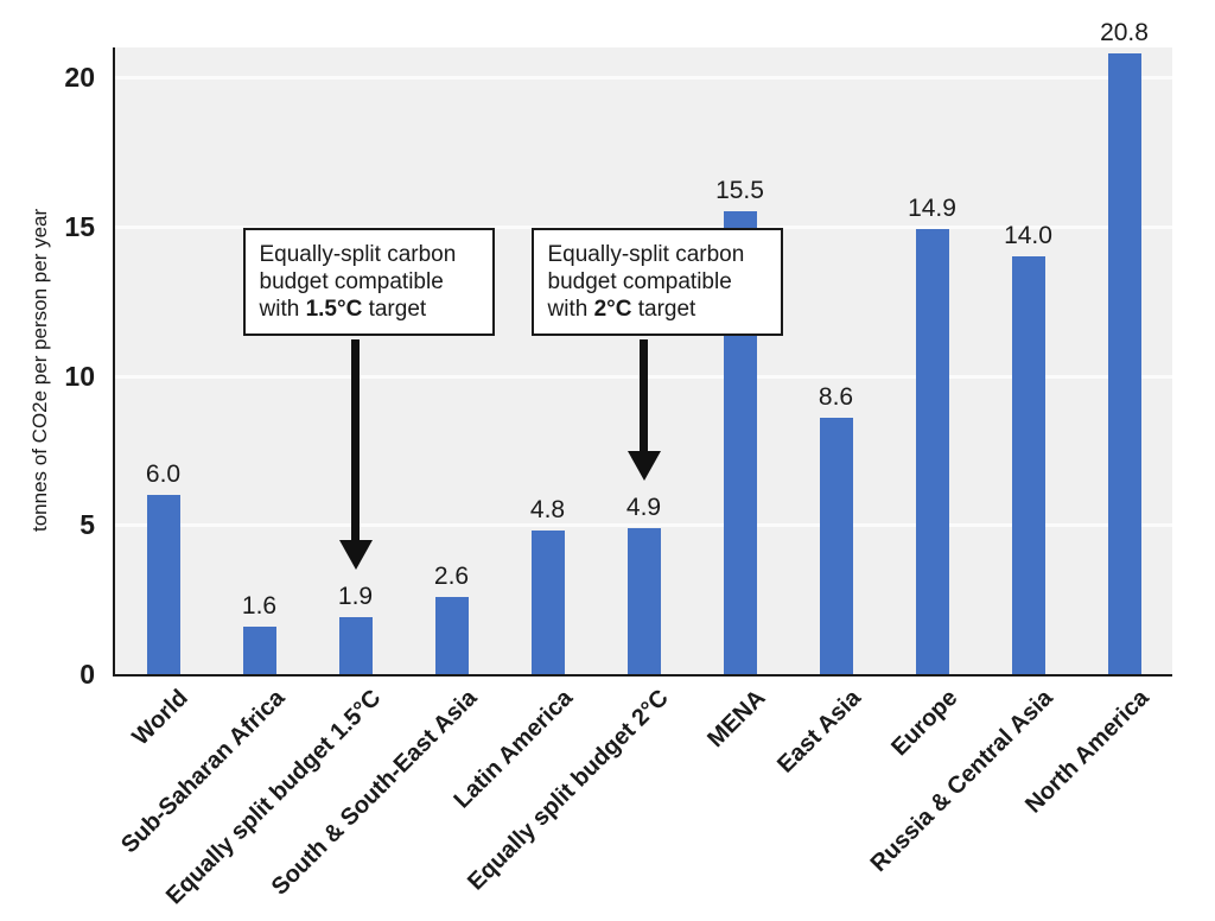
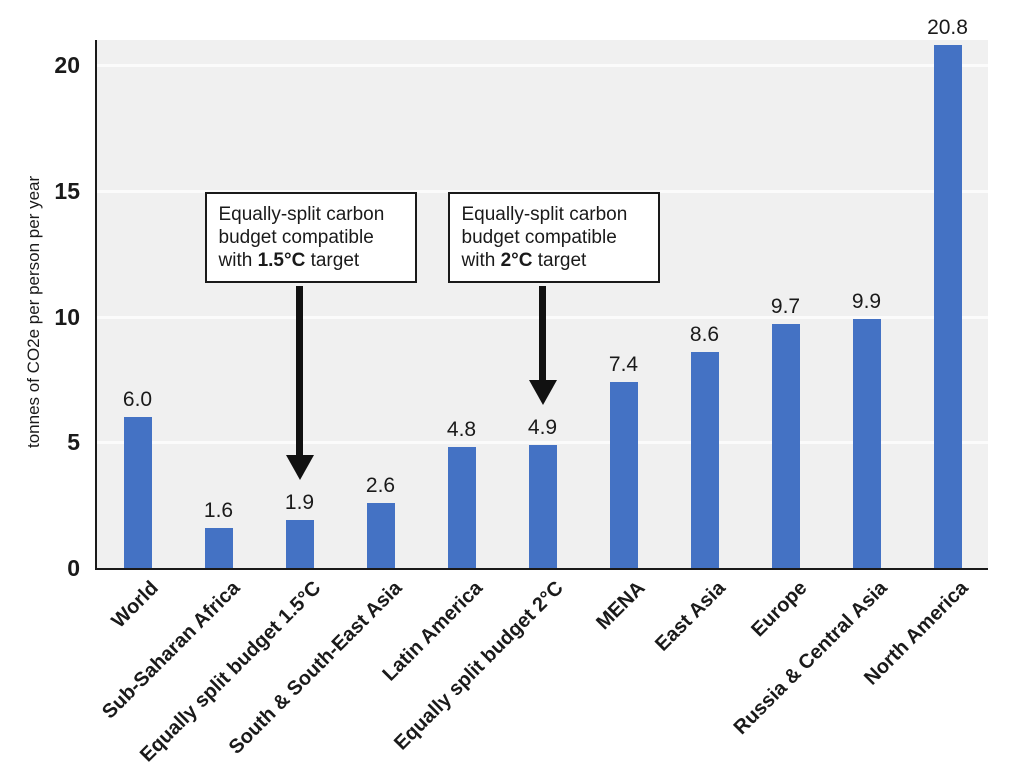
MENA: 15.5 -> 7.4
Europe: 14.9 -> 9.7
Russia & Central Asia: 14.0 -> 9.9
